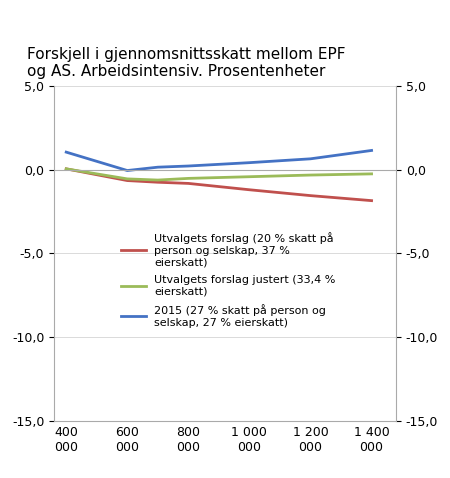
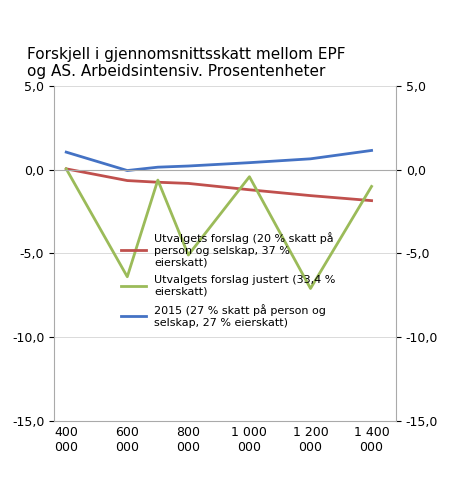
Utvalgets forslag justert (33,4 % eierskatt)/600 000: -0,6 -> -6,4
Utvalgets forslag justert (33,4 % eierskatt)/800 000: -0,5 -> -5,1
Utvalgets forslag justert (33,4 % eierskatt)/1 200 000: -0,3 -> -7,1
Utvalgets forslag justert (33,4 % eierskatt)/1 400 000: -0,2 -> -1,0
